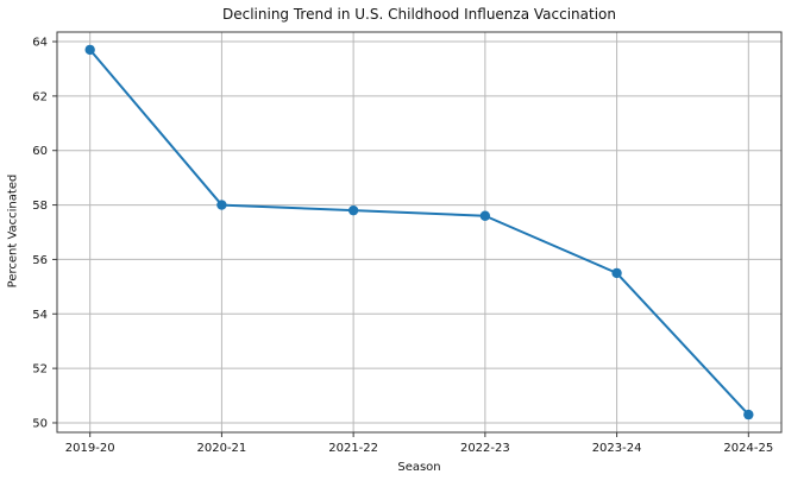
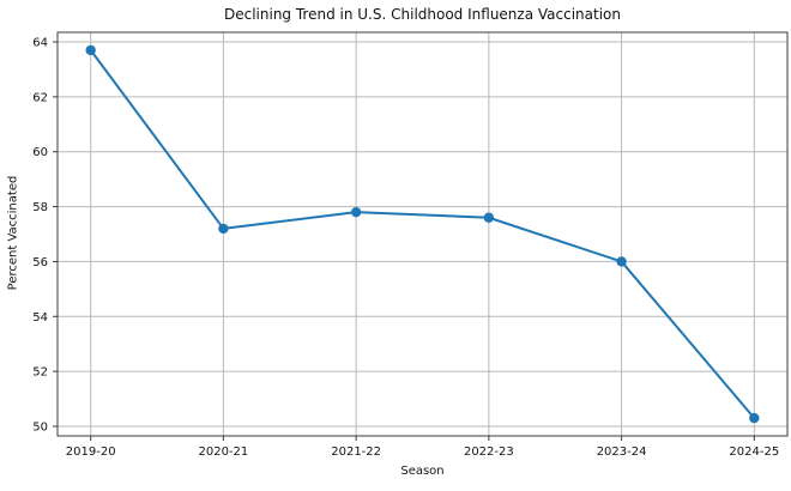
2020-21: 58.0 -> 57.2
2023-24: 55.5 -> 56.0
